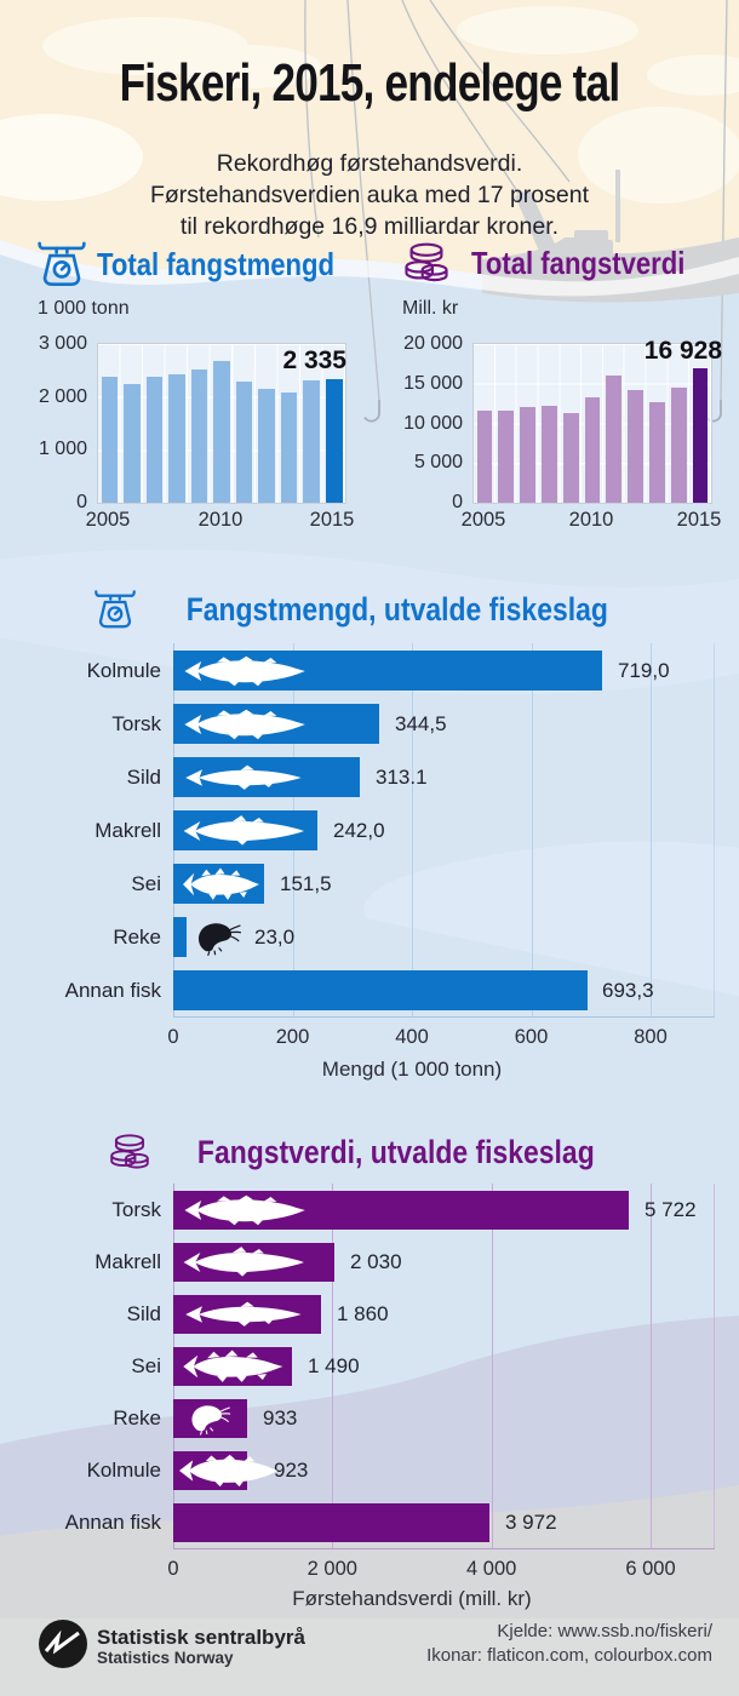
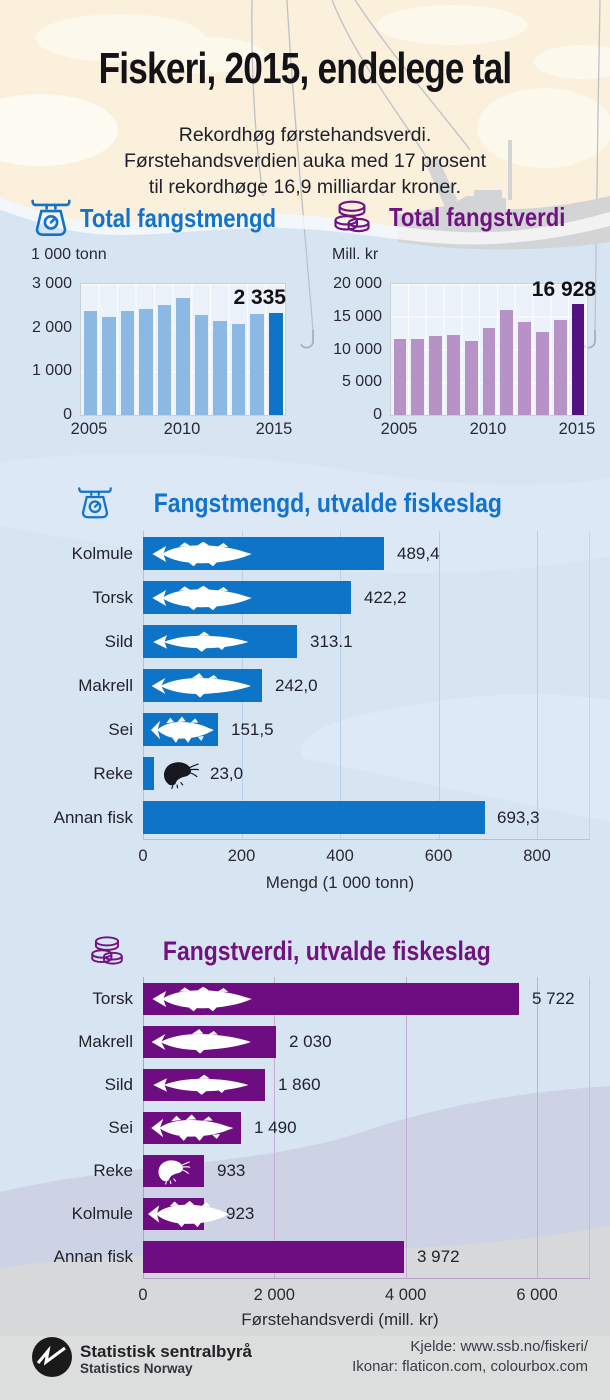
Fangstmengd, utvalde fiskeslag/Kolmule: 719,0 -> 489,4
Fangstmengd, utvalde fiskeslag/Torsk: 344,5 -> 422,2
